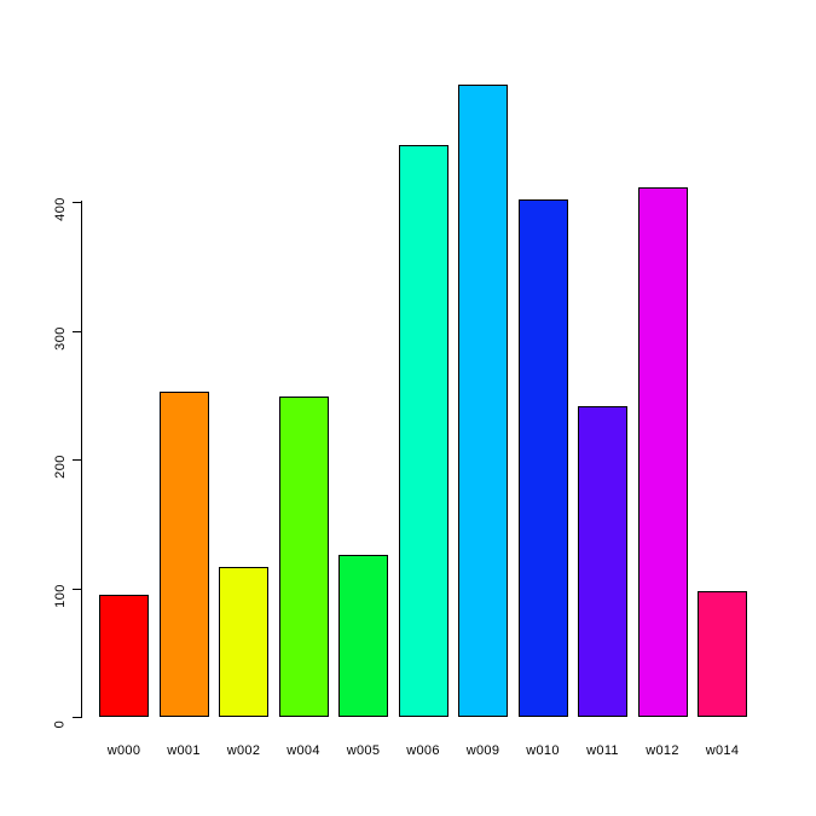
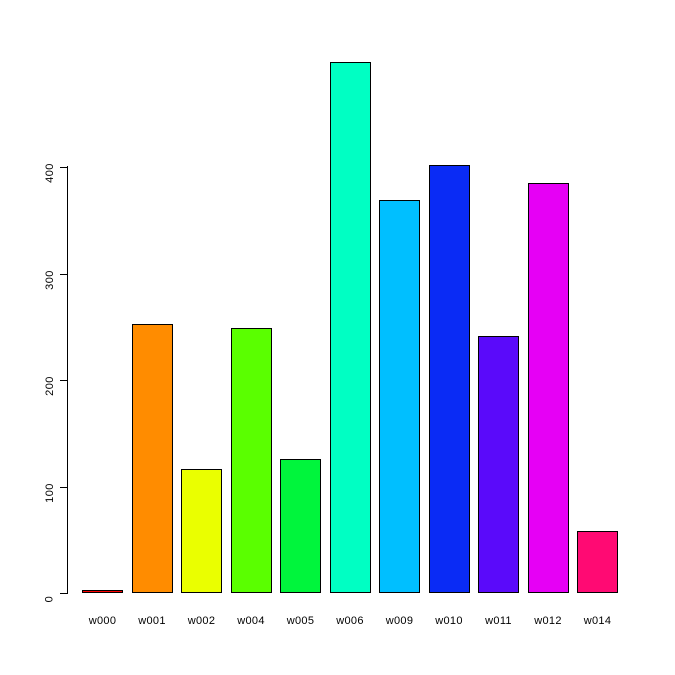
w000: 95 -> 3
w006: 444 -> 499
w009: 491 -> 369
w012: 411 -> 385
w014: 98 -> 58
